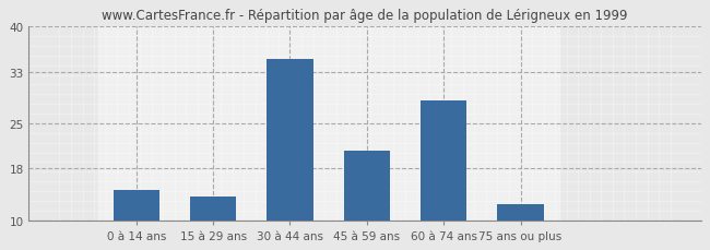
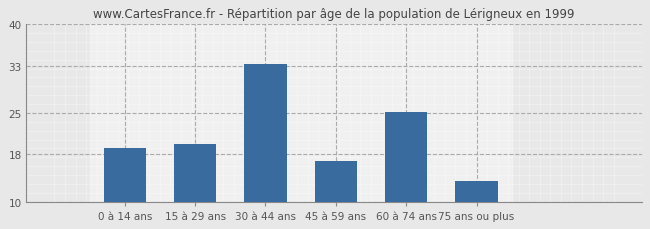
0 à 14 ans: 14.6 -> 19.0
15 à 29 ans: 13.6 -> 19.7
30 à 44 ans: 35.0 -> 33.3
45 à 59 ans: 20.8 -> 16.9
60 à 74 ans: 28.6 -> 25.1
75 ans ou plus: 12.4 -> 13.5
